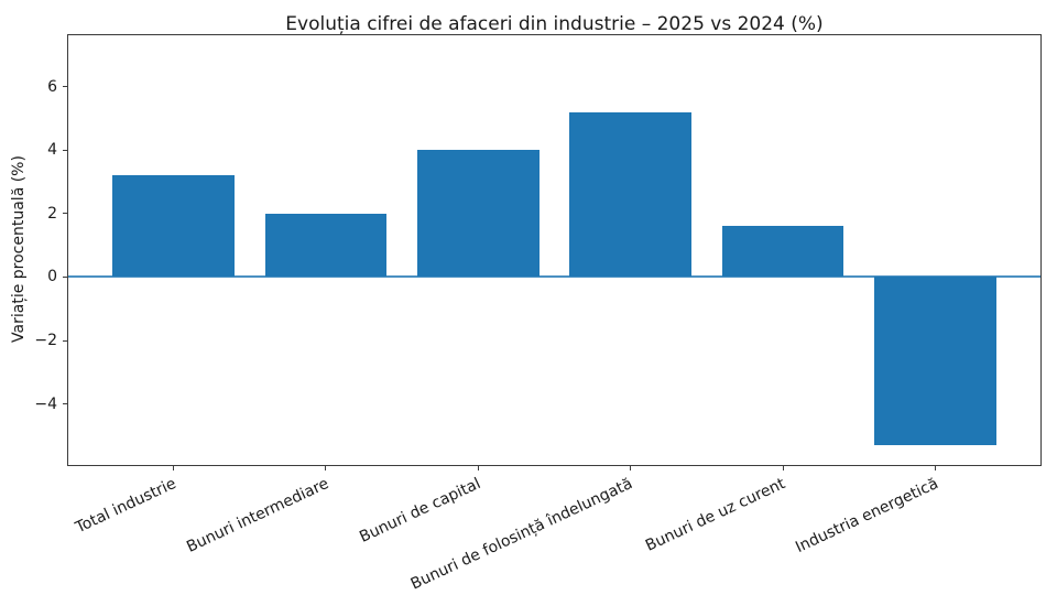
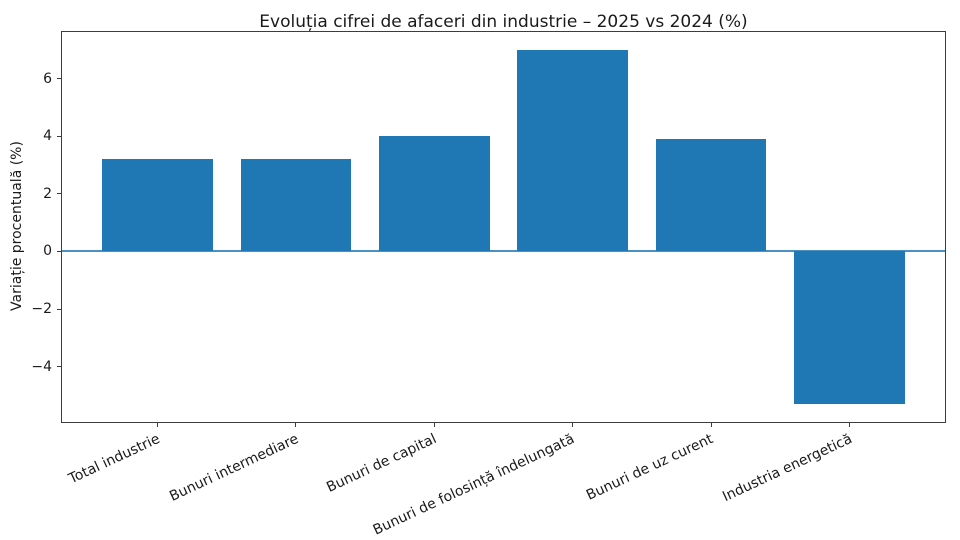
Bunuri intermediare: 2.0 -> 3.2
Bunuri de folosință îndelungată: 5.2 -> 7.0
Bunuri de uz curent: 1.6 -> 3.9
